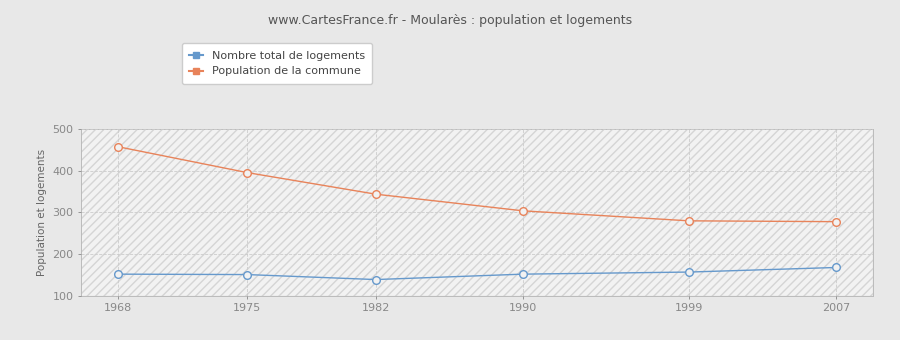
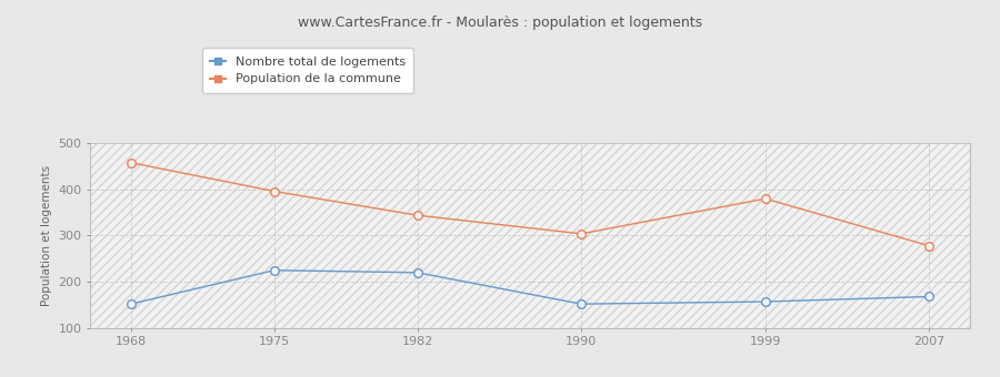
Nombre total de logements/1975: 151 -> 225
Nombre total de logements/1982: 139 -> 220
Population de la commune/1999: 280 -> 380
